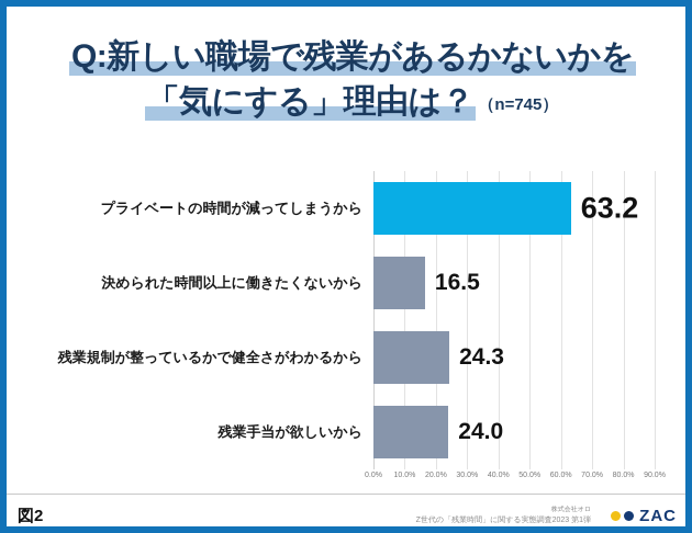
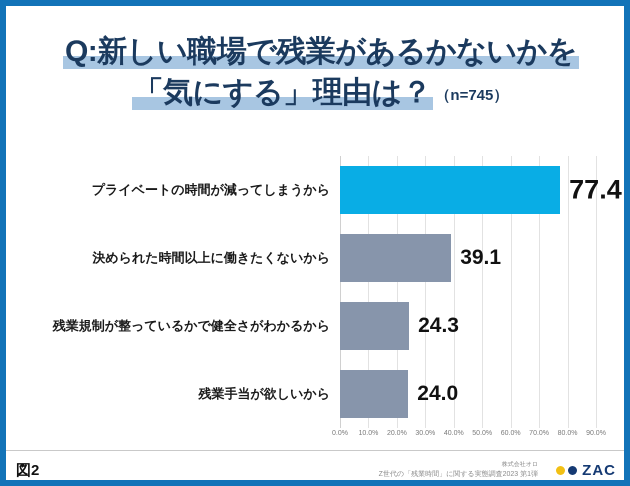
プライベートの時間が減ってしまうから: 63.2 -> 77.4
決められた時間以上に働きたくないから: 16.5 -> 39.1
